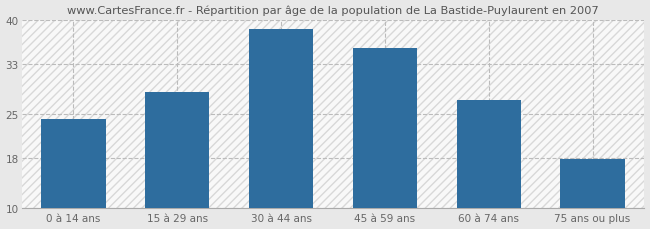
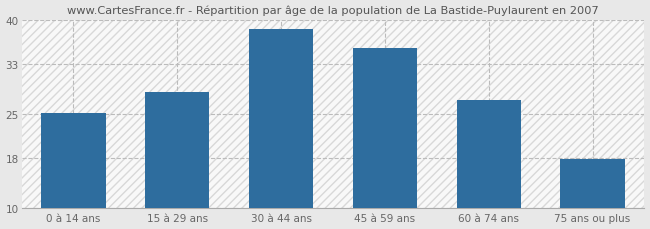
0 à 14 ans: 24.2 -> 25.2
